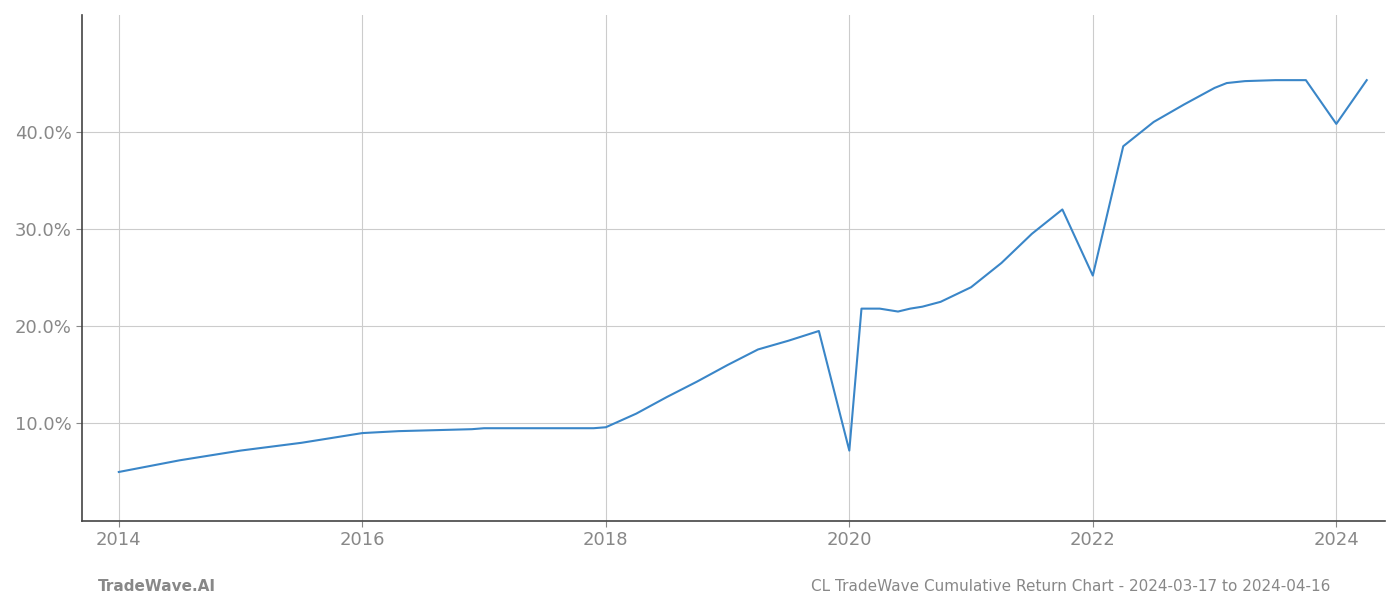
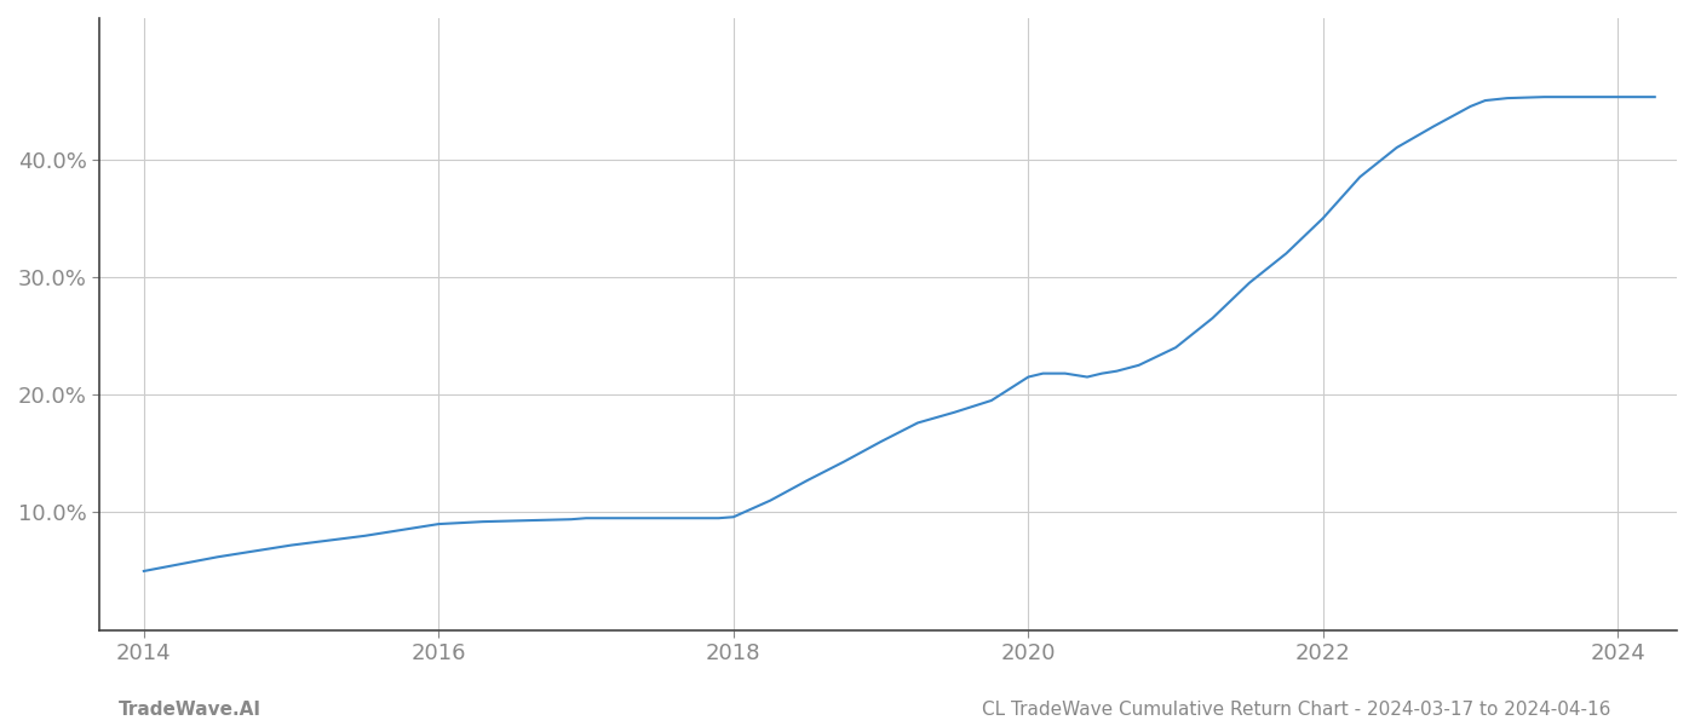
2020: 7.2% -> 21.5%
2022: 25.2% -> 35.0%
2024: 40.8% -> 45.3%
